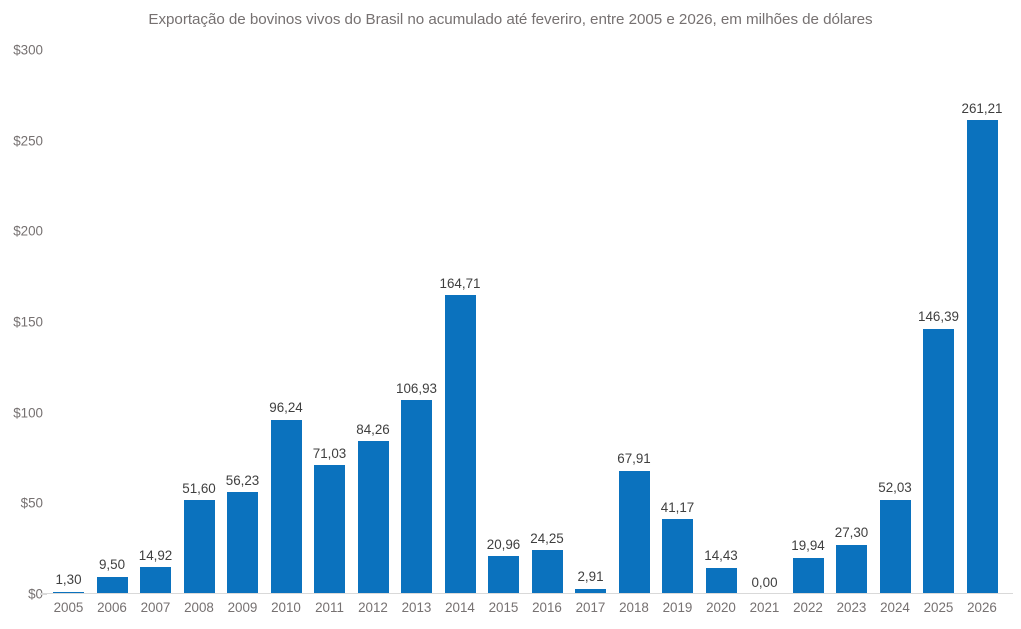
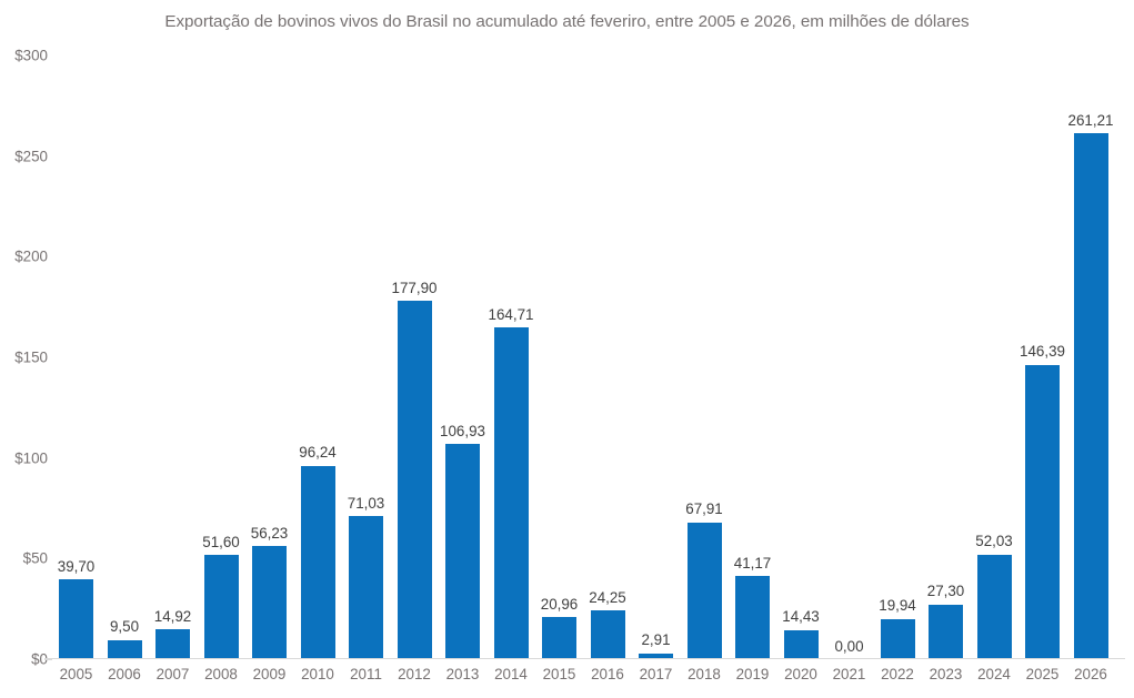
2005: 1,30 -> 39,70
2012: 84,26 -> 177,90
